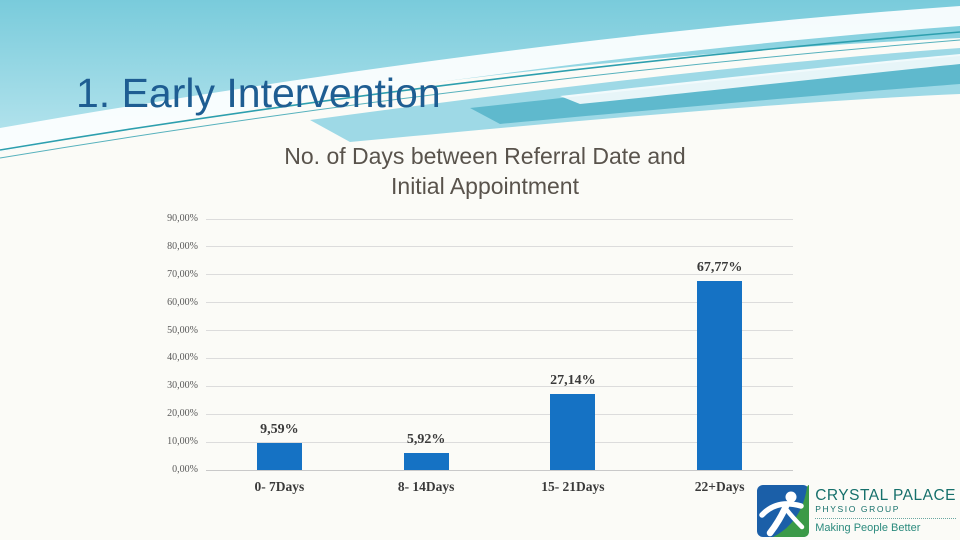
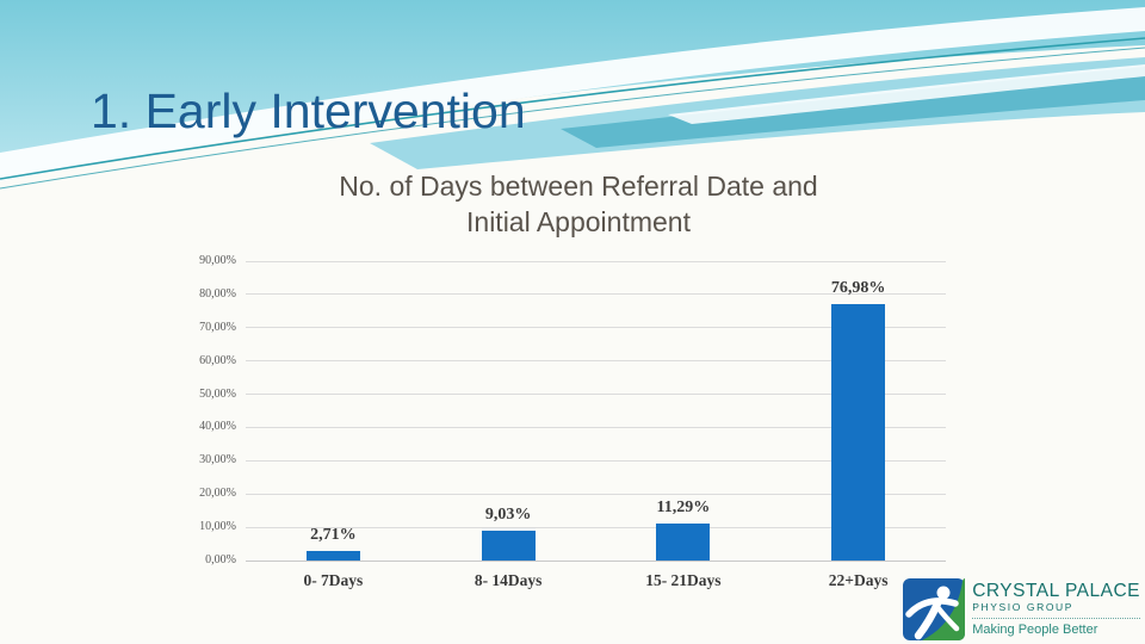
0- 7Days: 9,59% -> 2,71%
8- 14Days: 5,92% -> 9,03%
15- 21Days: 27,14% -> 11,29%
22+Days: 67,77% -> 76,98%
